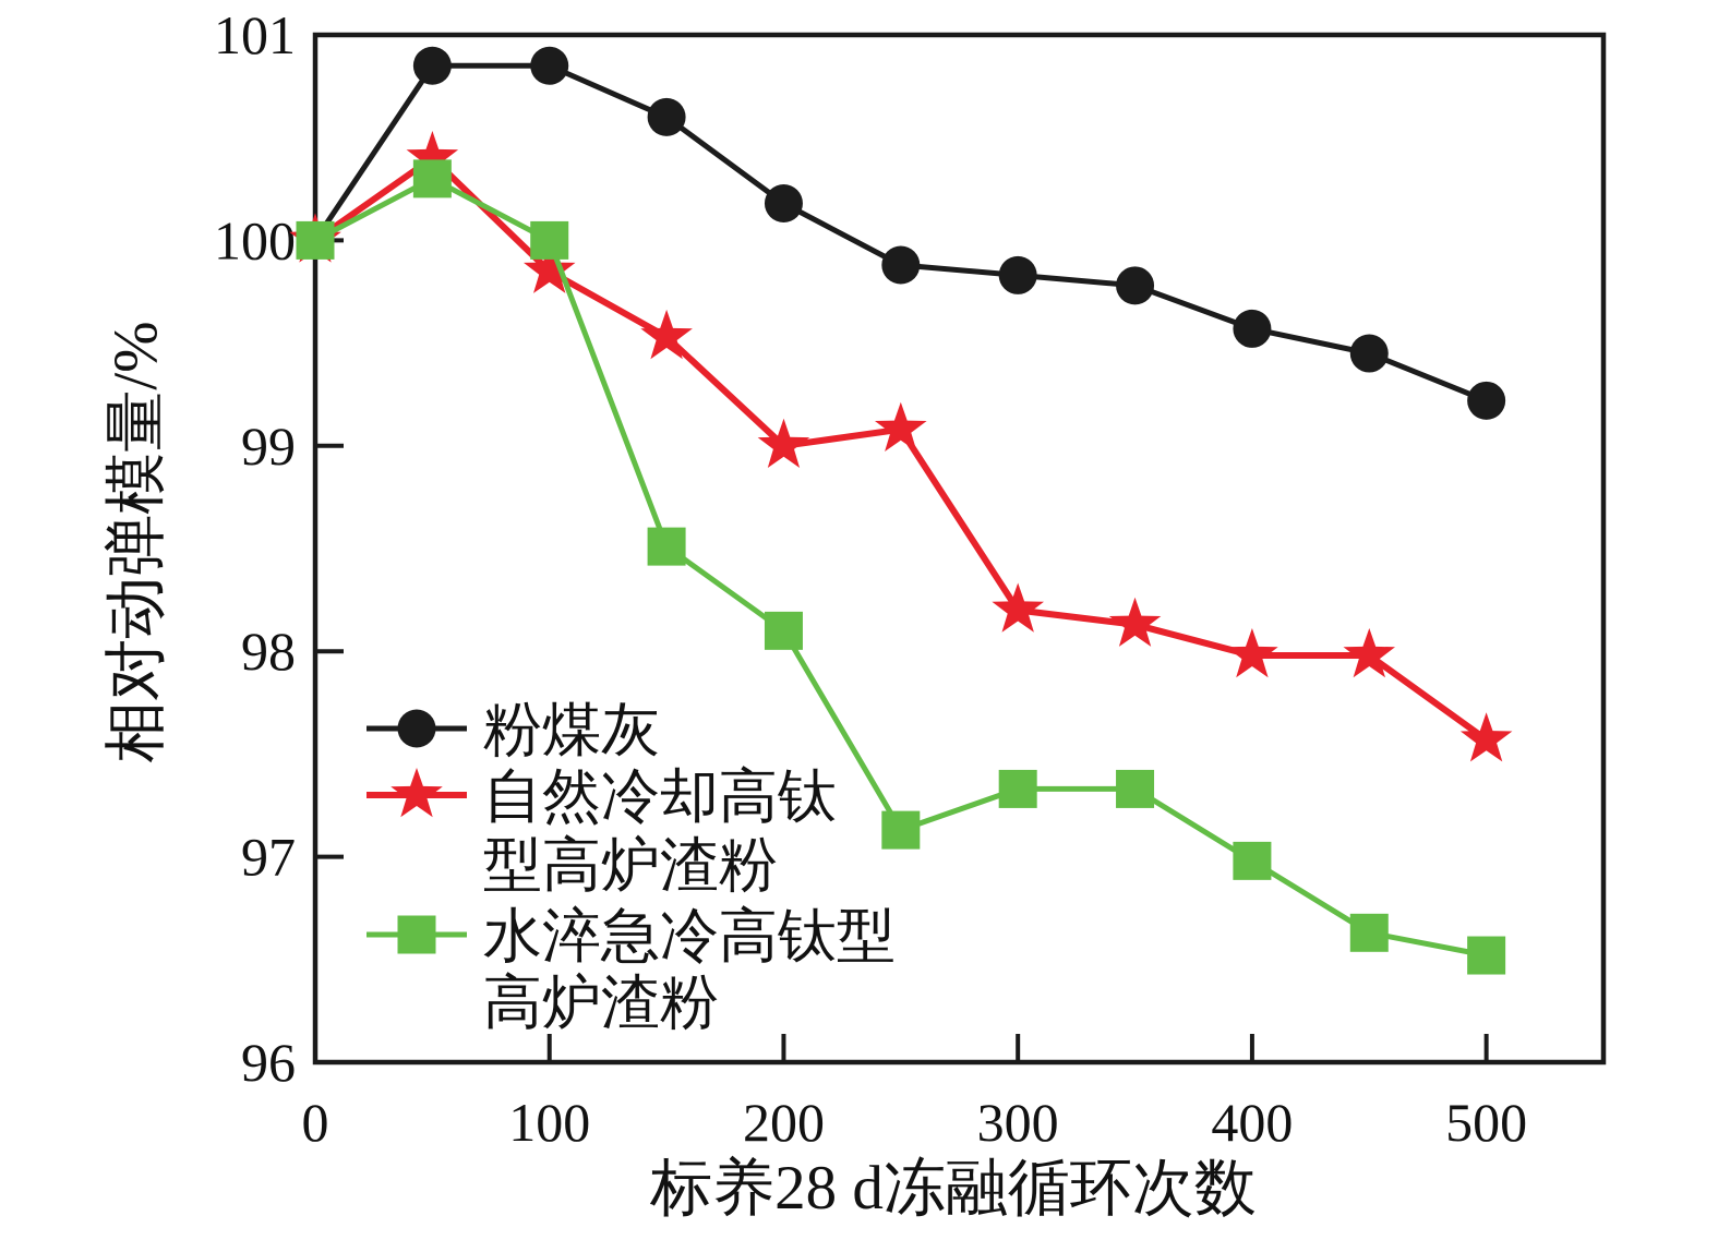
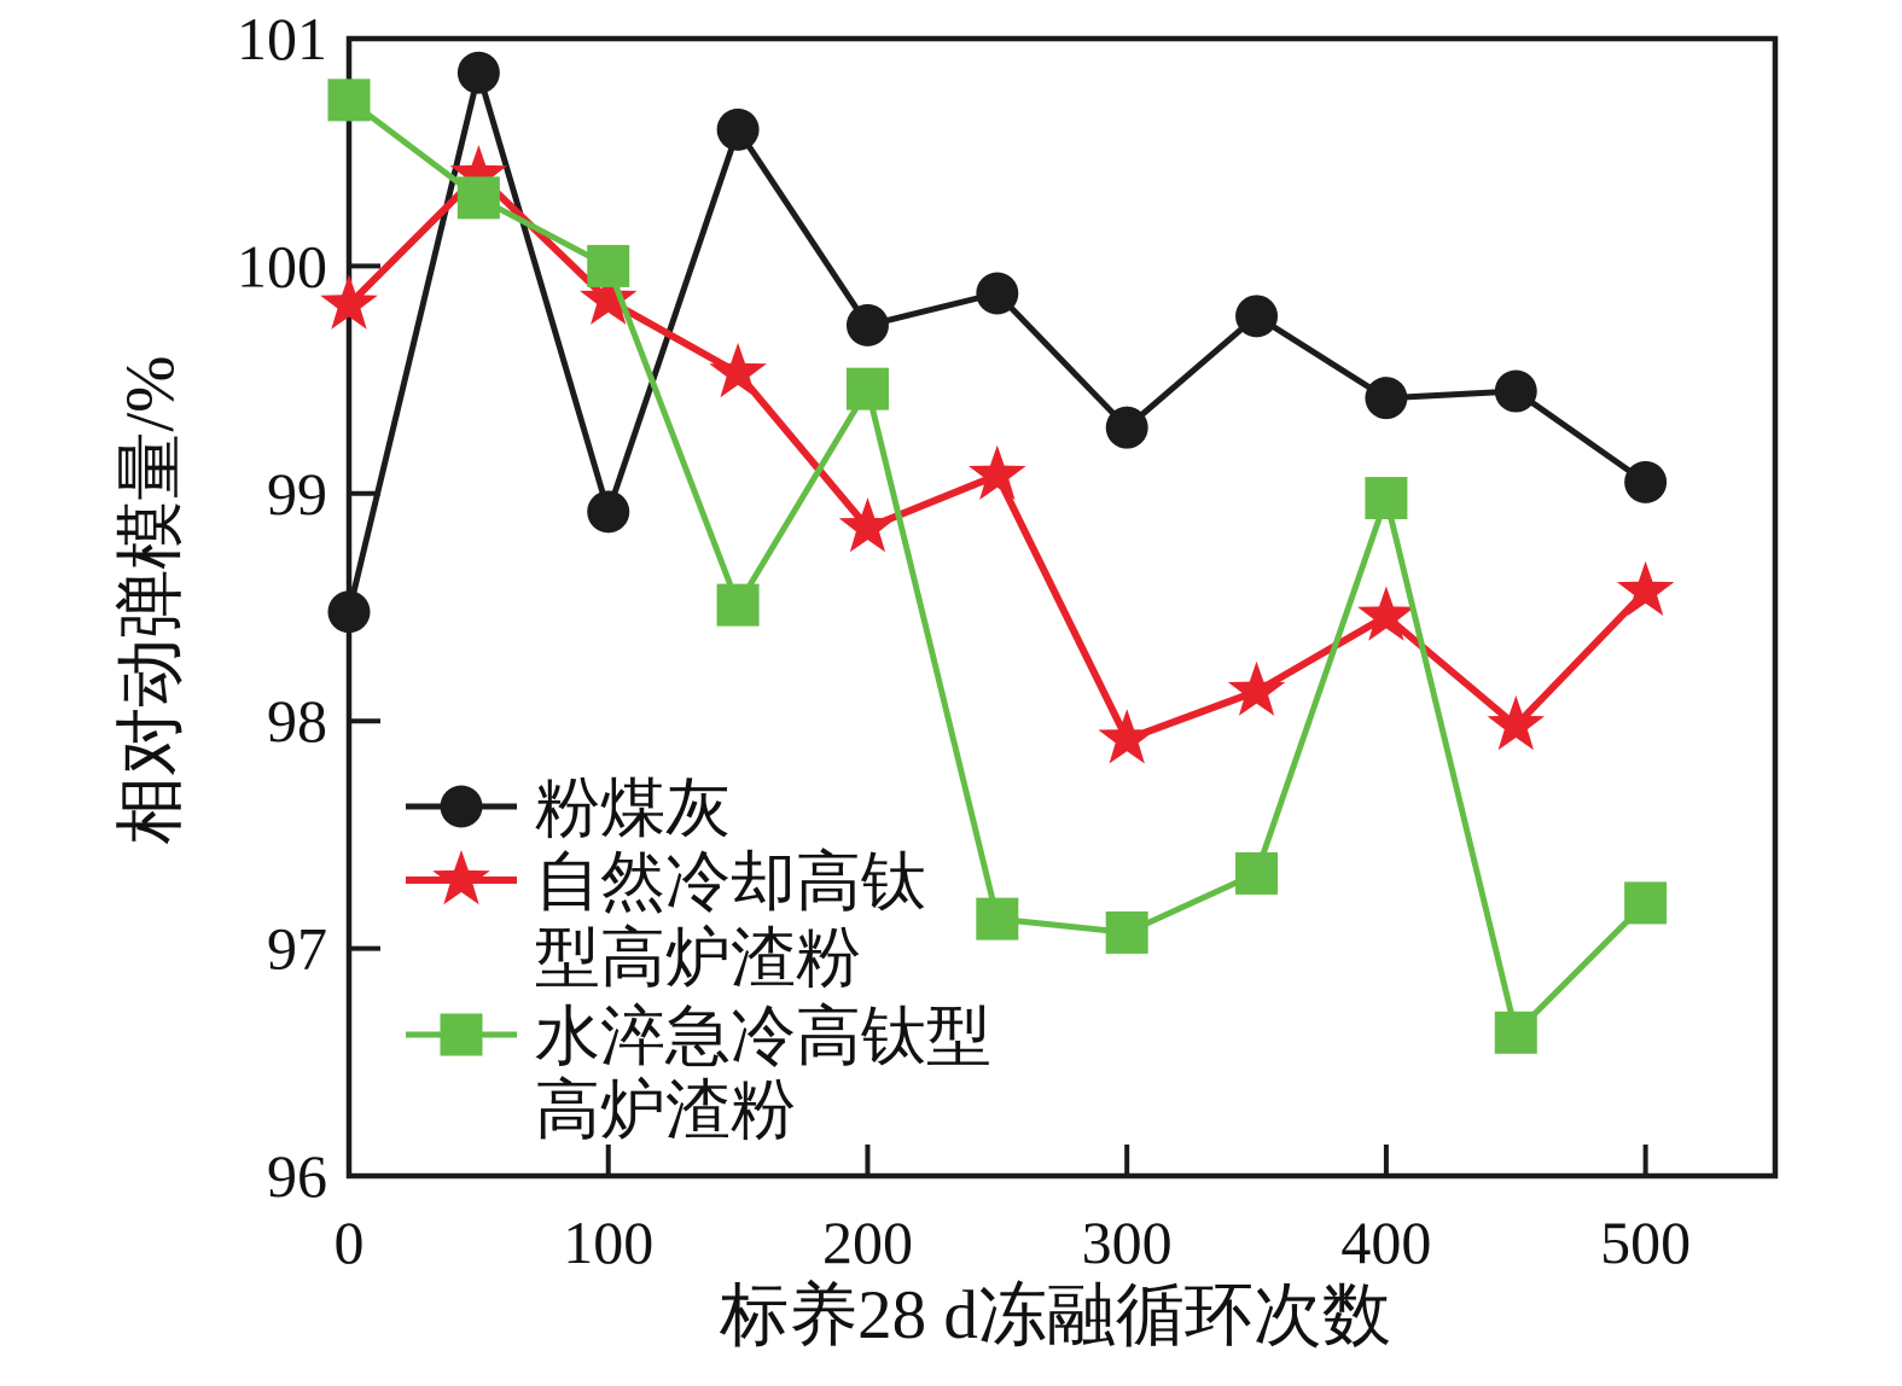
粉煤灰/0: 100.00 -> 98.48
自然冷却高钛型高炉渣粉/0: 100.00 -> 99.83
水淬急冷高钛型高炉渣粉/0: 100.00 -> 100.73
粉煤灰/100: 100.85 -> 98.92
粉煤灰/200: 100.18 -> 99.74
自然冷却高钛型高炉渣粉/200: 99.00 -> 98.85
水淬急冷高钛型高炉渣粉/200: 98.10 -> 99.46
粉煤灰/300: 99.83 -> 99.29
自然冷却高钛型高炉渣粉/300: 98.20 -> 97.92
水淬急冷高钛型高炉渣粉/300: 97.33 -> 97.07
粉煤灰/400: 99.57 -> 99.42
自然冷却高钛型高炉渣粉/400: 97.98 -> 98.46
水淬急冷高钛型高炉渣粉/400: 96.98 -> 98.98
粉煤灰/500: 99.22 -> 99.05
自然冷却高钛型高炉渣粉/500: 97.57 -> 98.57
水淬急冷高钛型高炉渣粉/500: 96.52 -> 97.20
